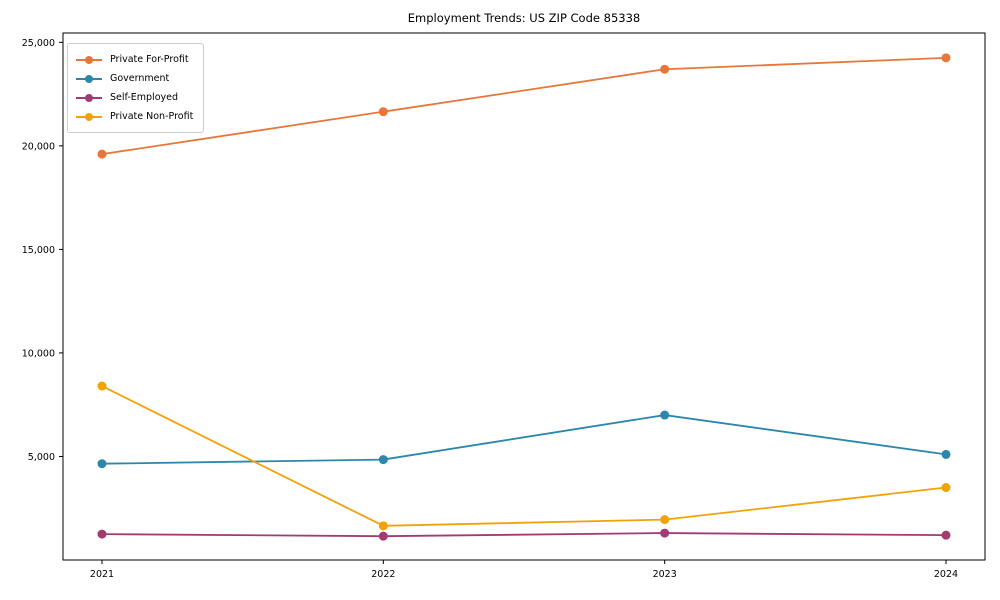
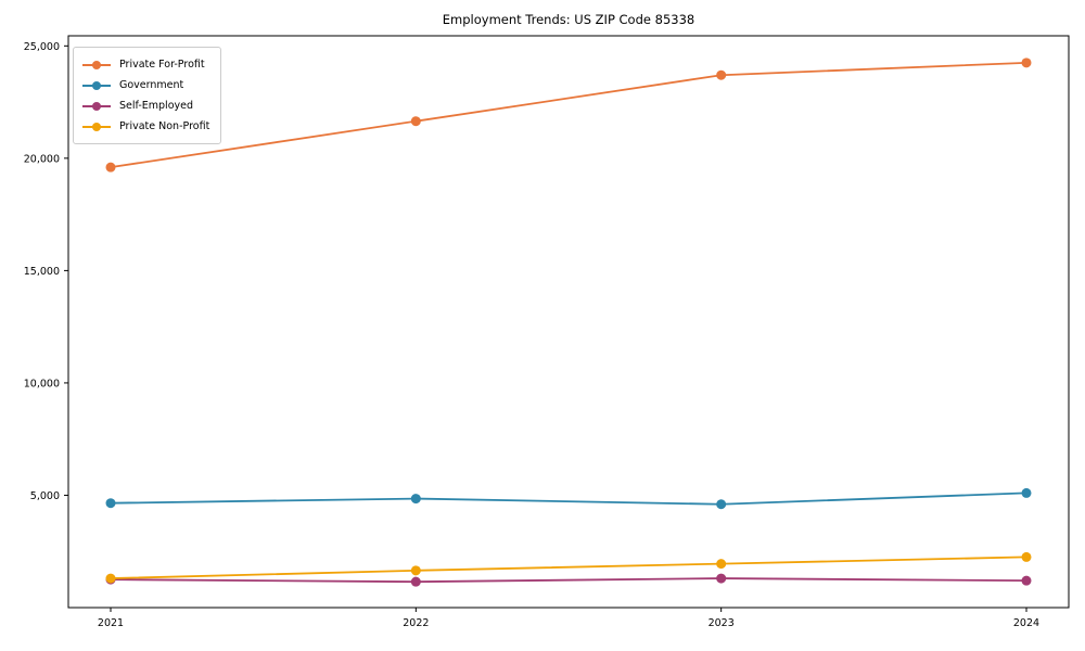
Private Non-Profit/2021: 8400 -> 1300
Government/2023: 7000 -> 4600
Private Non-Profit/2024: 3500 -> 2200
